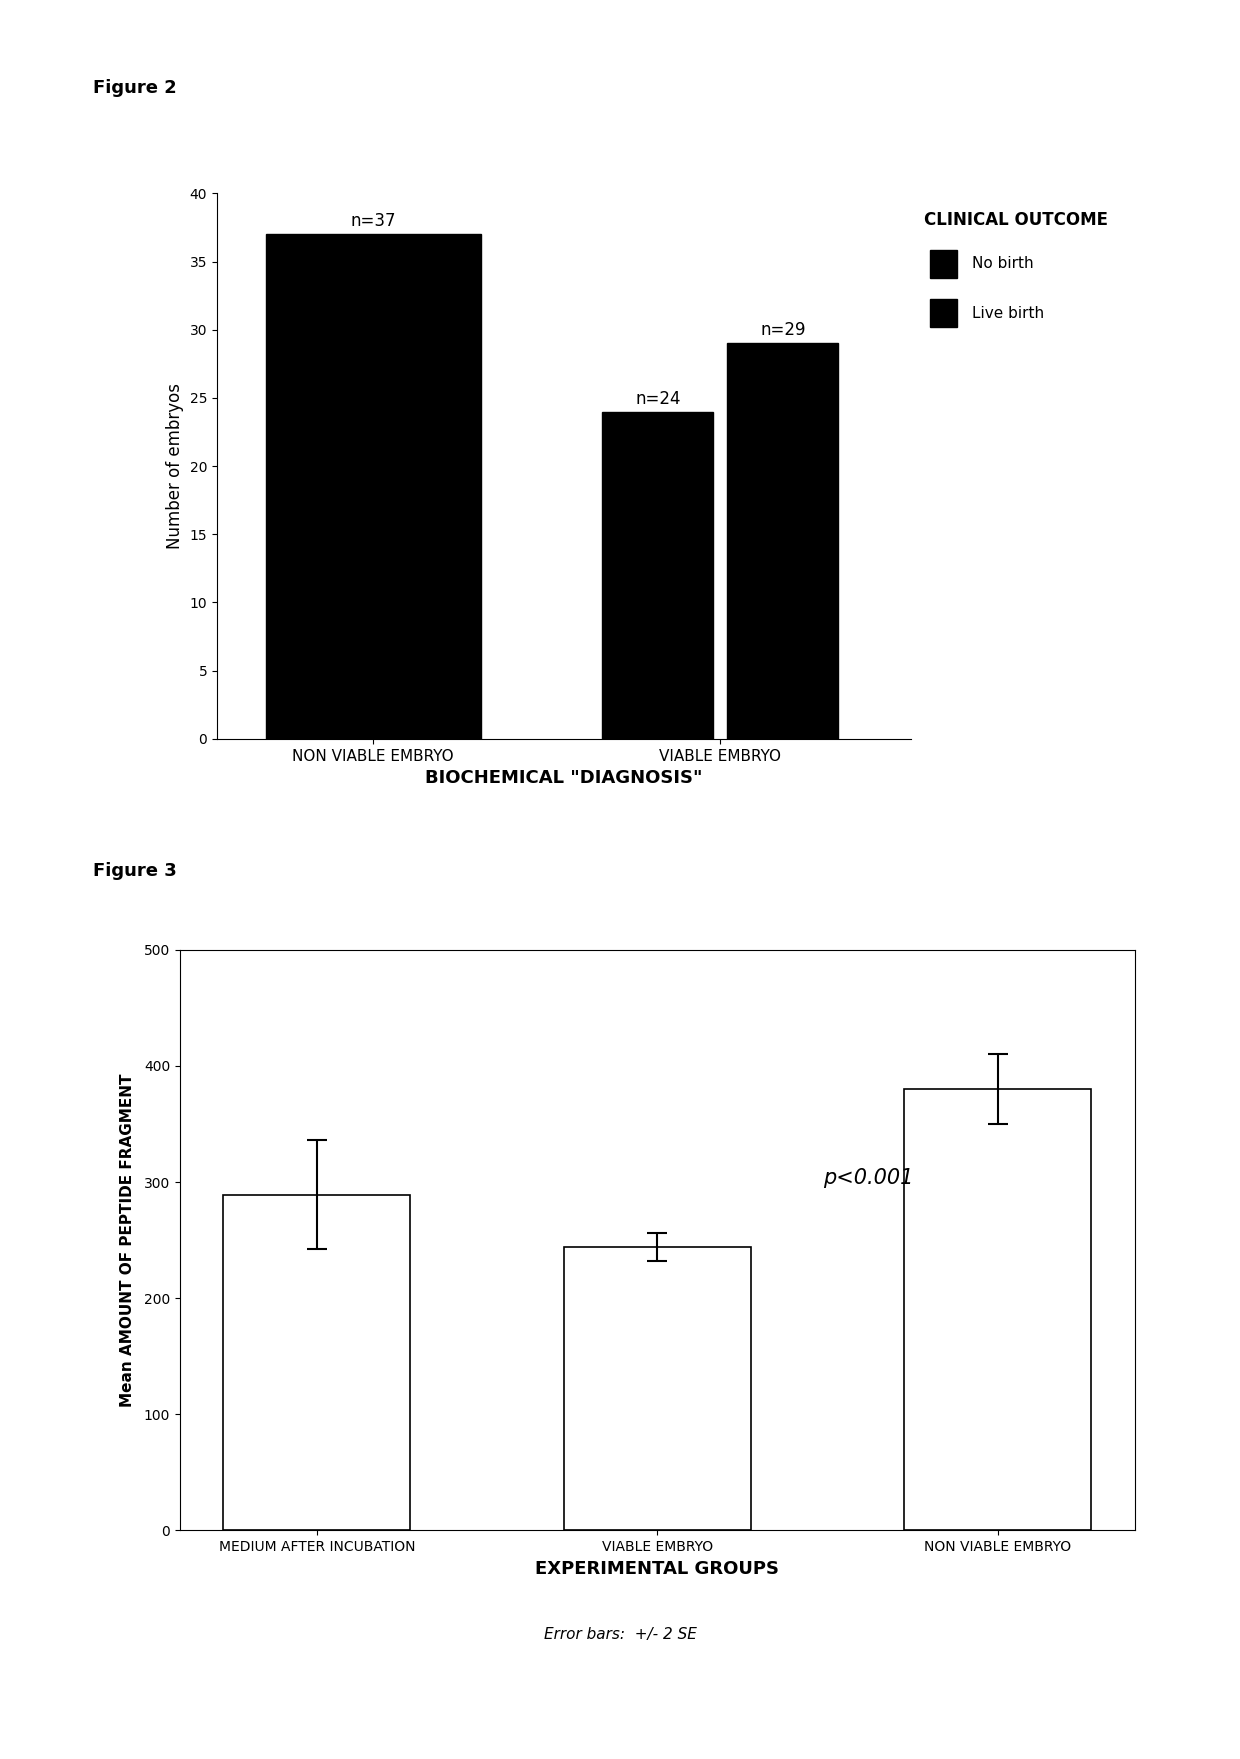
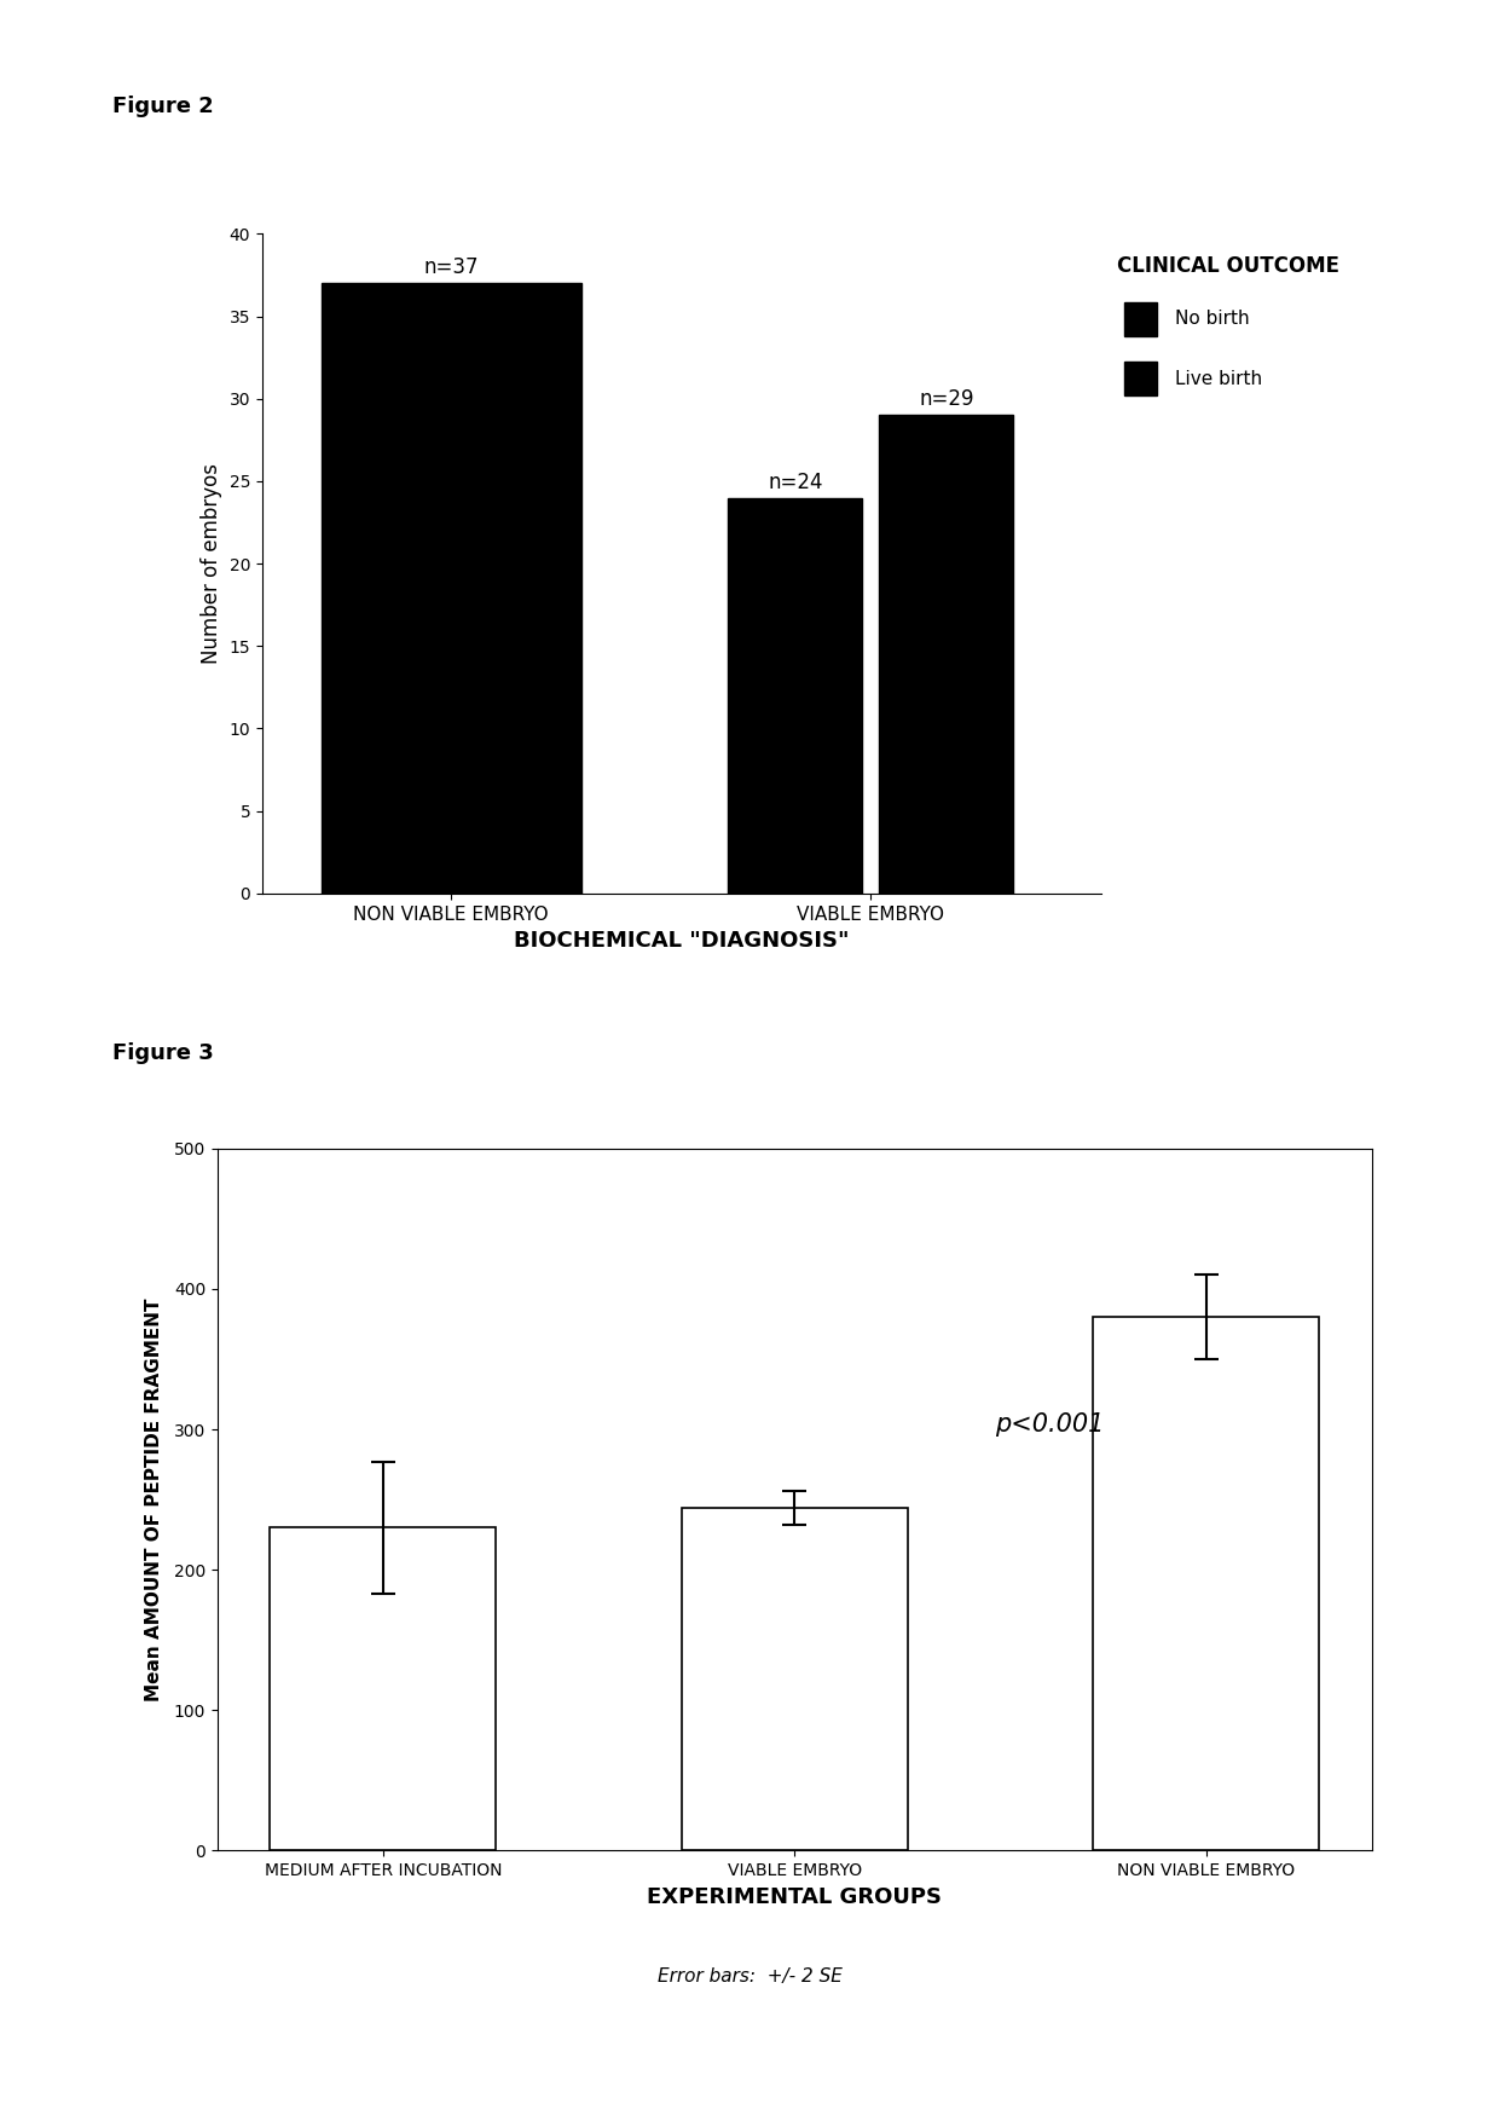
MEDIUM AFTER INCUBATION: 289 -> 230
